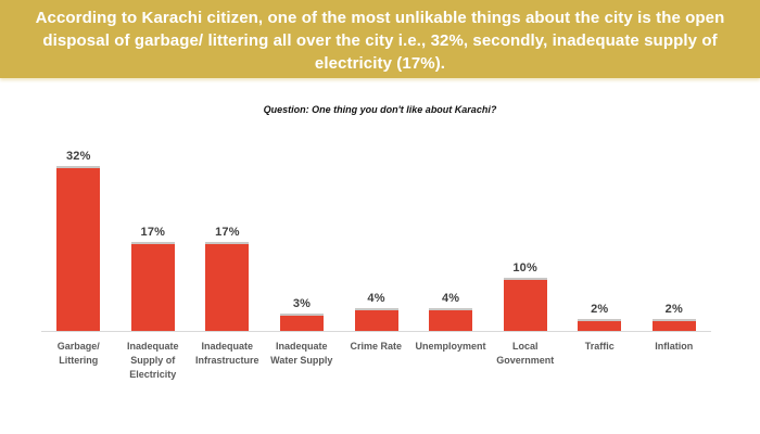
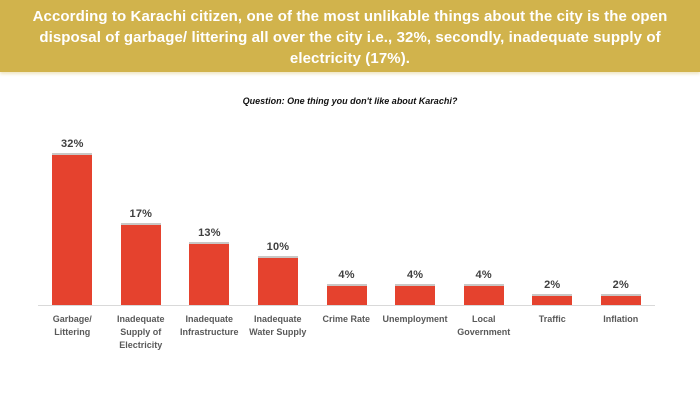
Inadequate Infrastructure: 17% -> 13%
Inadequate Water Supply: 3% -> 10%
Local Government: 10% -> 4%
